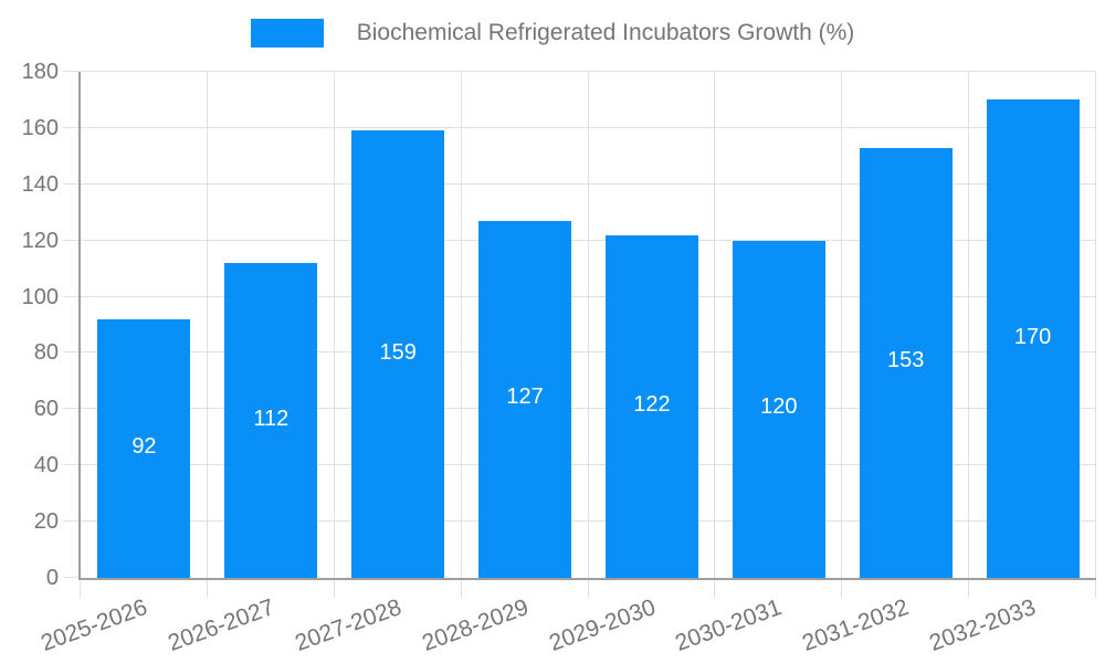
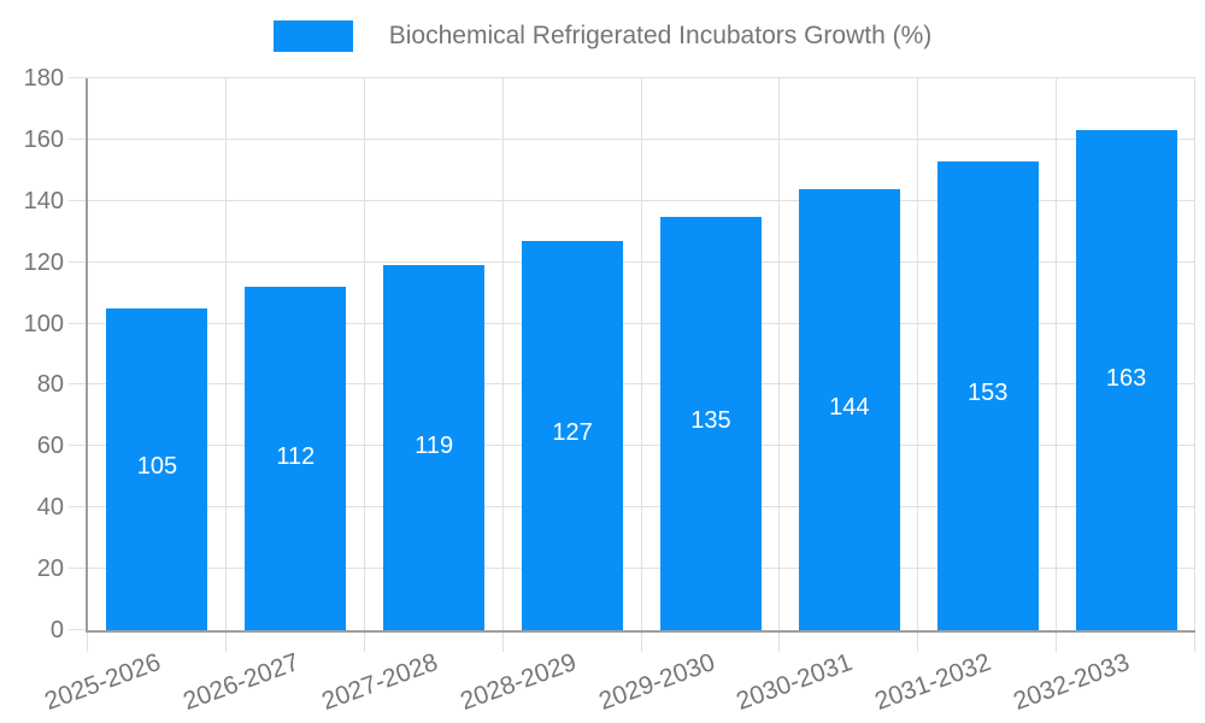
2025-2026: 92 -> 105
2027-2028: 159 -> 119
2029-2030: 122 -> 135
2030-2031: 120 -> 144
2032-2033: 170 -> 163
